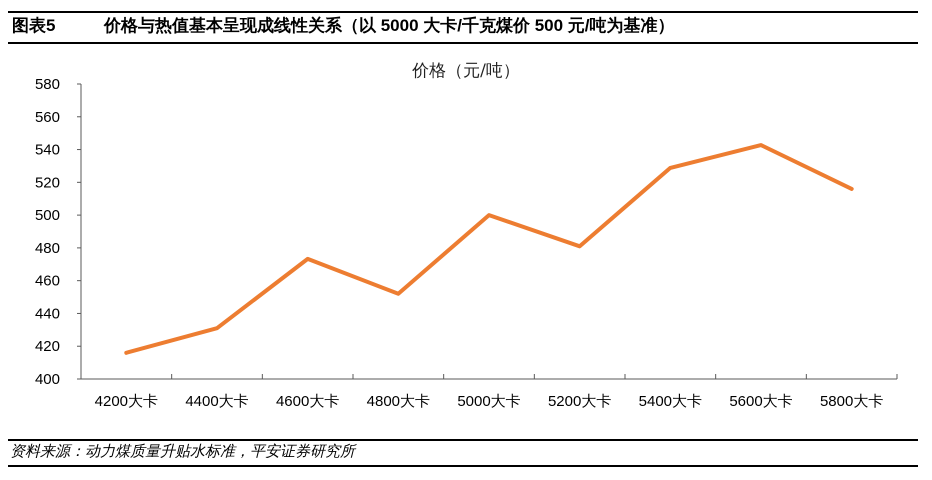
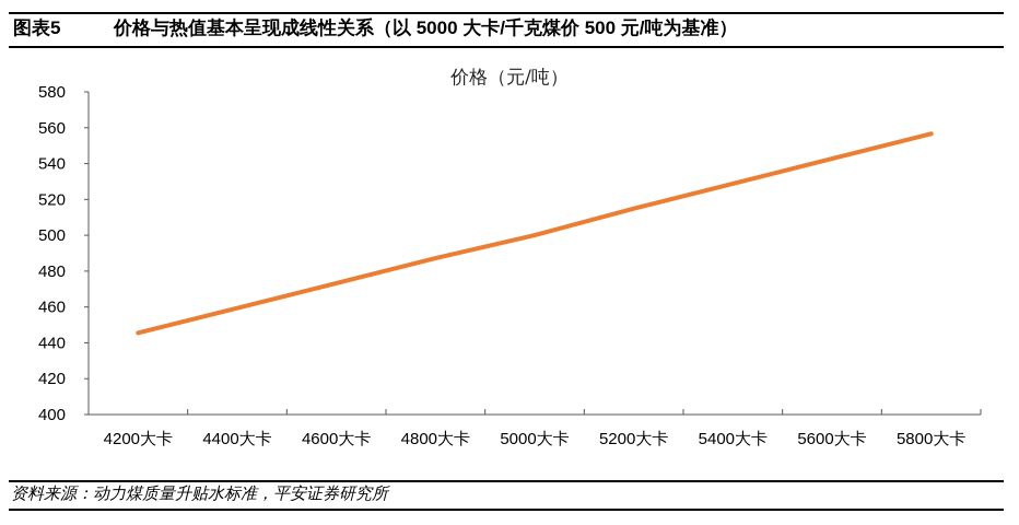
4200大卡: 416 -> 446
4400大卡: 431 -> 459
4800大卡: 452 -> 487
5200大卡: 481 -> 515
5800大卡: 516 -> 557
